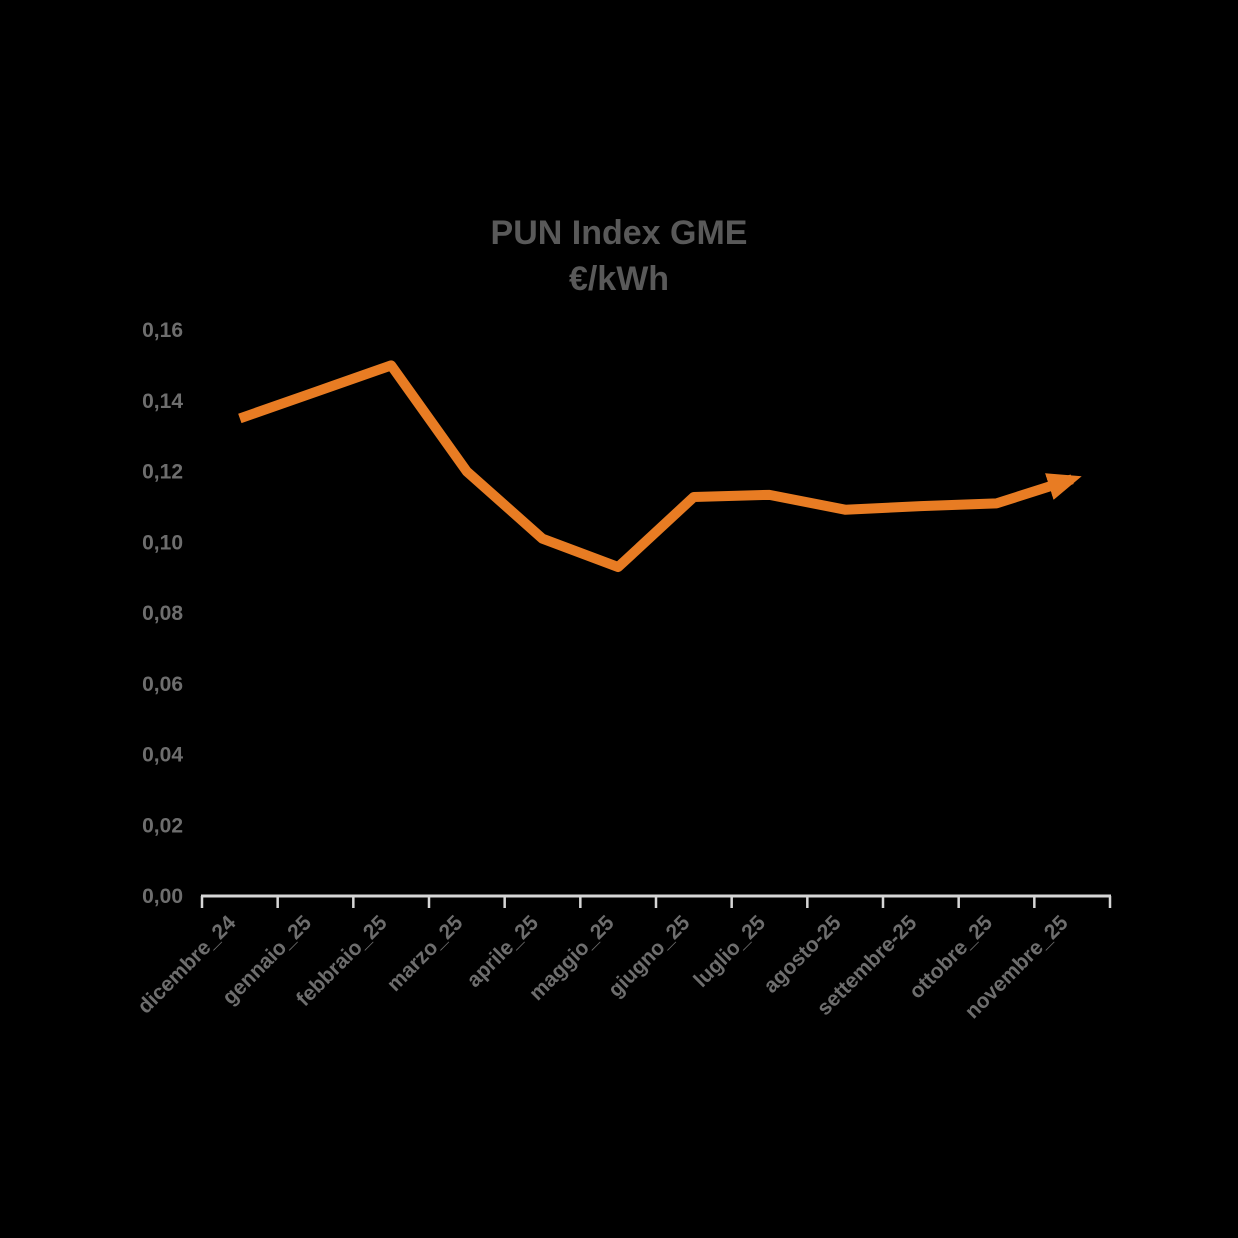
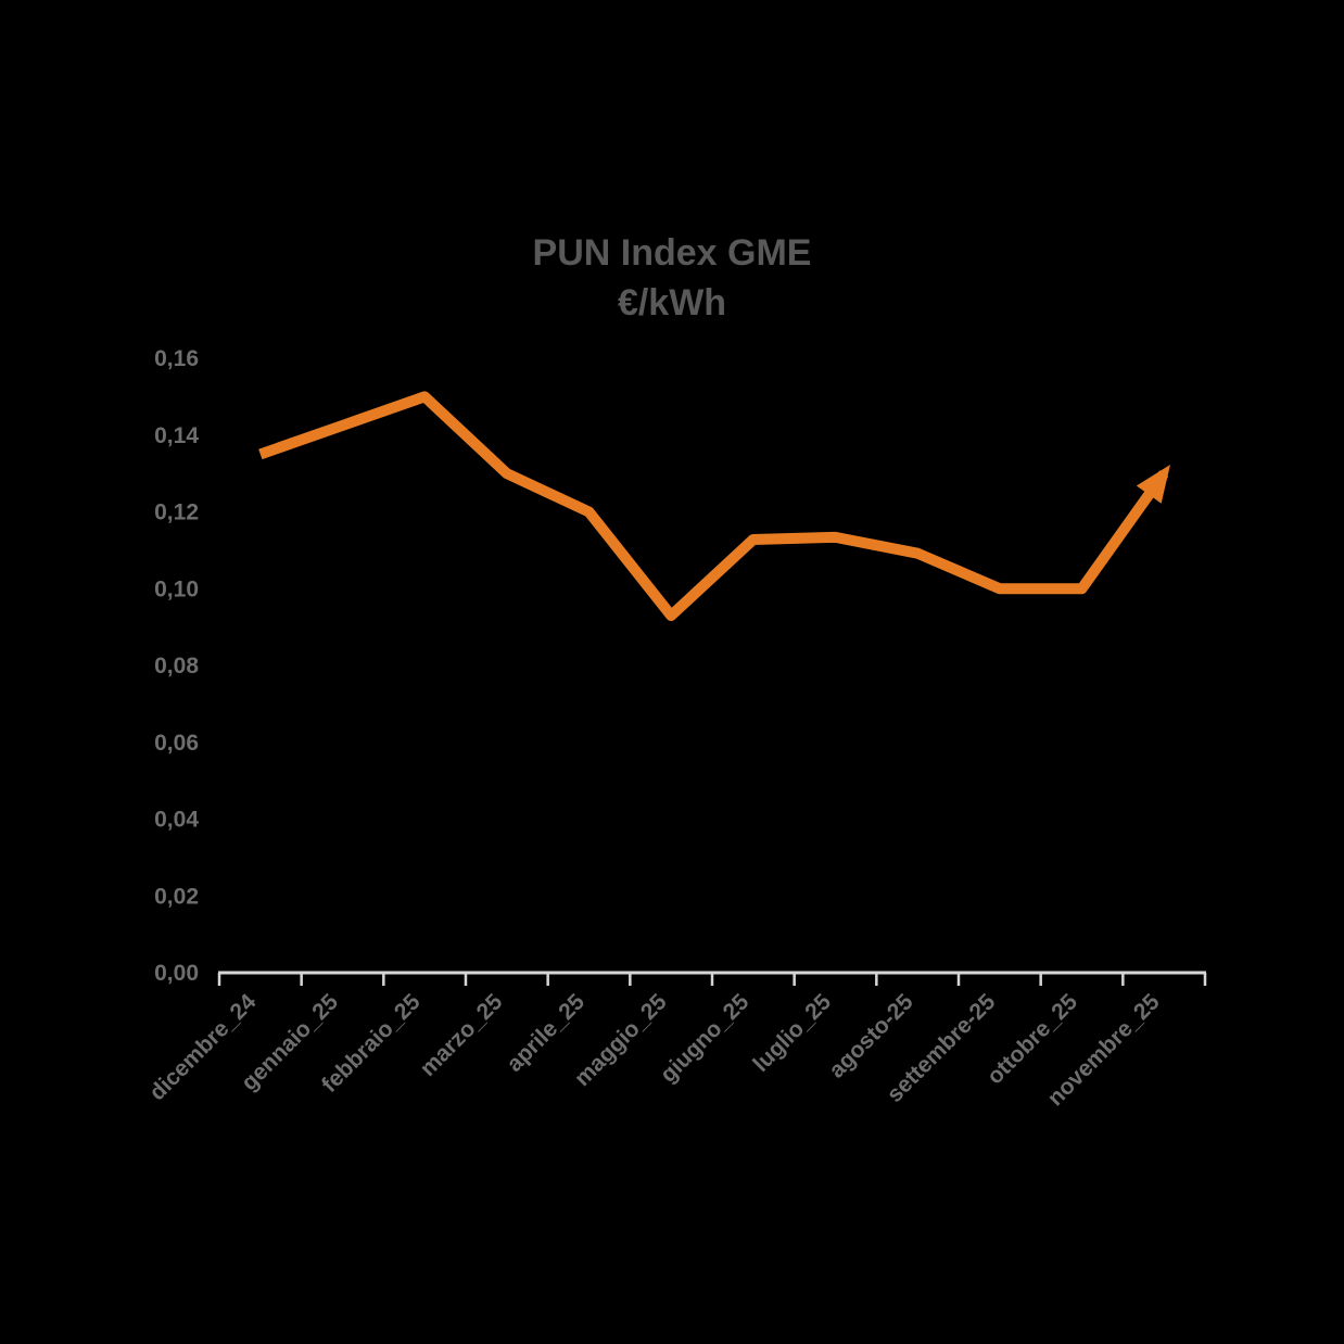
marzo_25: 0,12 -> 0,13
aprile_25: 0,10 -> 0,12
settembre-25: 0,11 -> 0,10
ottobre_25: 0,11 -> 0,10
novembre_25: 0,12 -> 0,13
